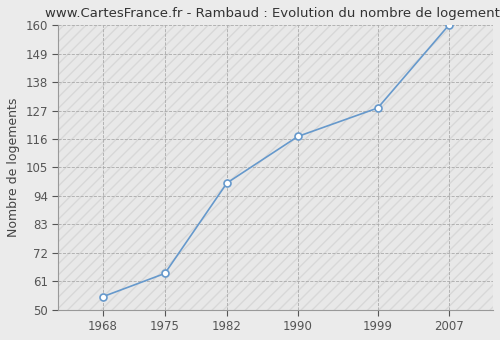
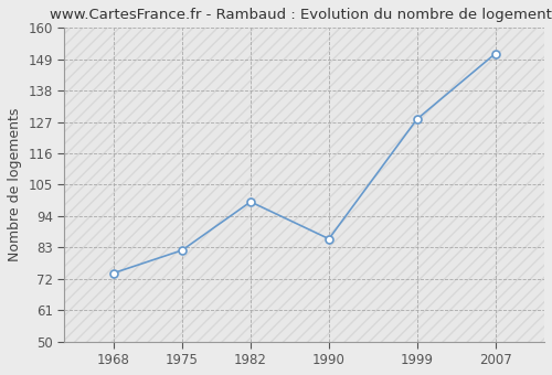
1968: 55 -> 74
1975: 64 -> 82
1990: 117 -> 86
2007: 160 -> 151
